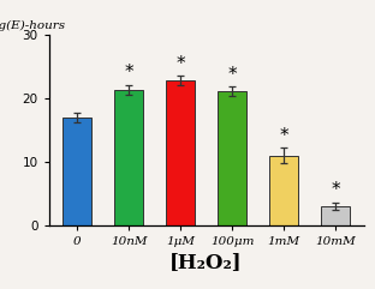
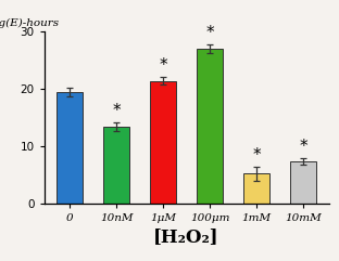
0: 17.0 -> 19.4
10nM: 21.3 -> 13.4
1μM: 22.8 -> 21.4
100μm: 21.1 -> 27.0
1mM: 11.0 -> 5.2
10mM: 3.0 -> 7.4
